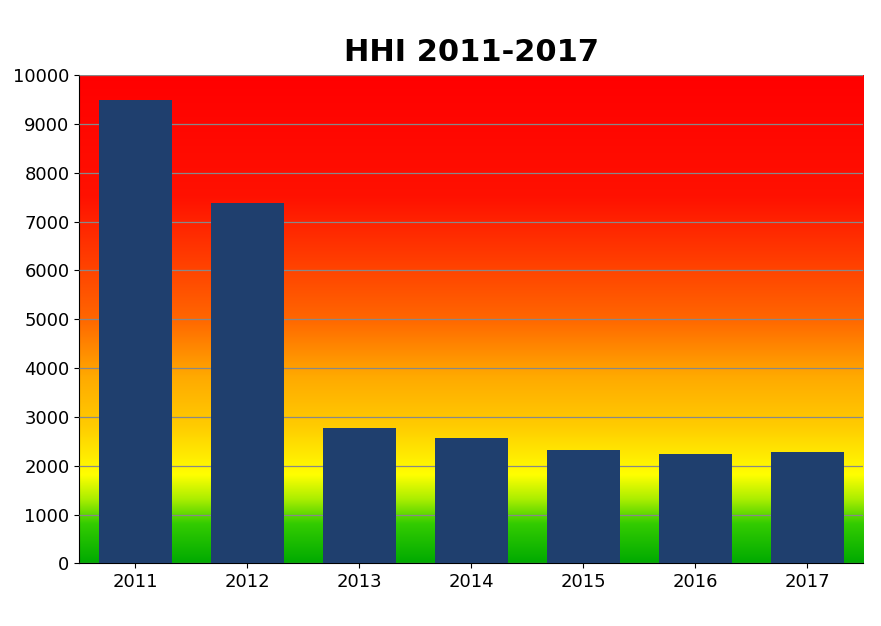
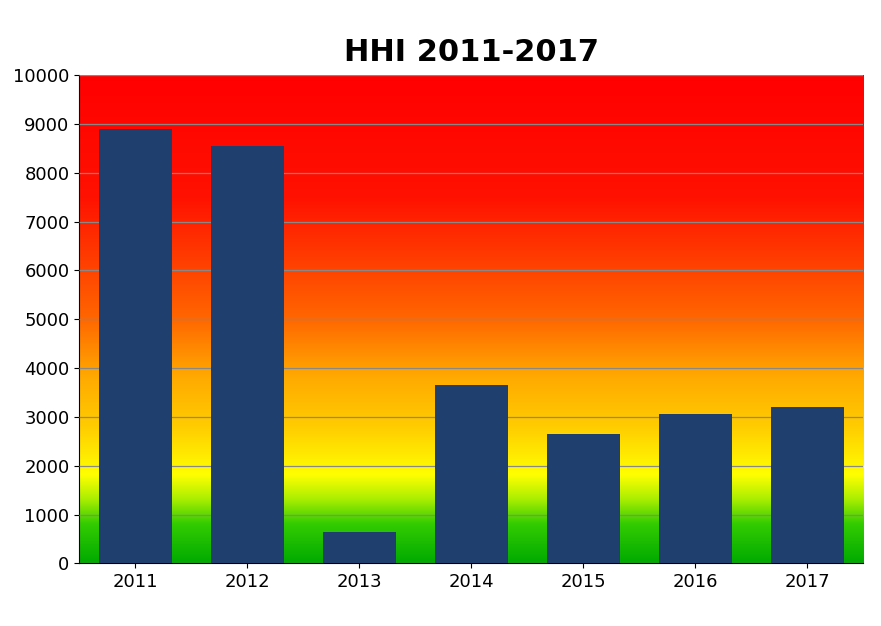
2011: 9500 -> 8900
2012: 7380 -> 8550
2013: 2780 -> 650
2014: 2560 -> 3650
2015: 2320 -> 2650
2016: 2240 -> 3050
2017: 2280 -> 3200
